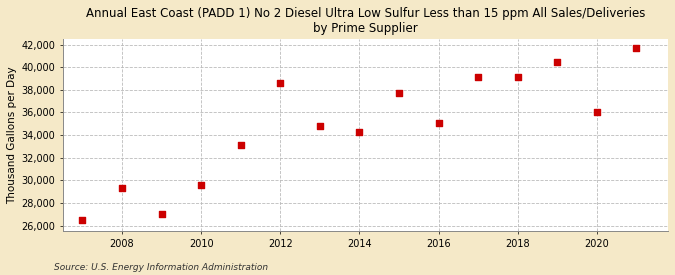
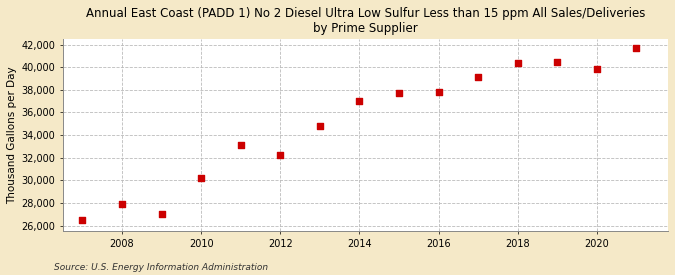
2008: 29,300 -> 27,900
2010: 29,600 -> 30,200
2012: 38,600 -> 32,200
2014: 34,300 -> 37,000
2016: 35,100 -> 37,800
2018: 39,100 -> 40,400
2020: 36,000 -> 39,800
